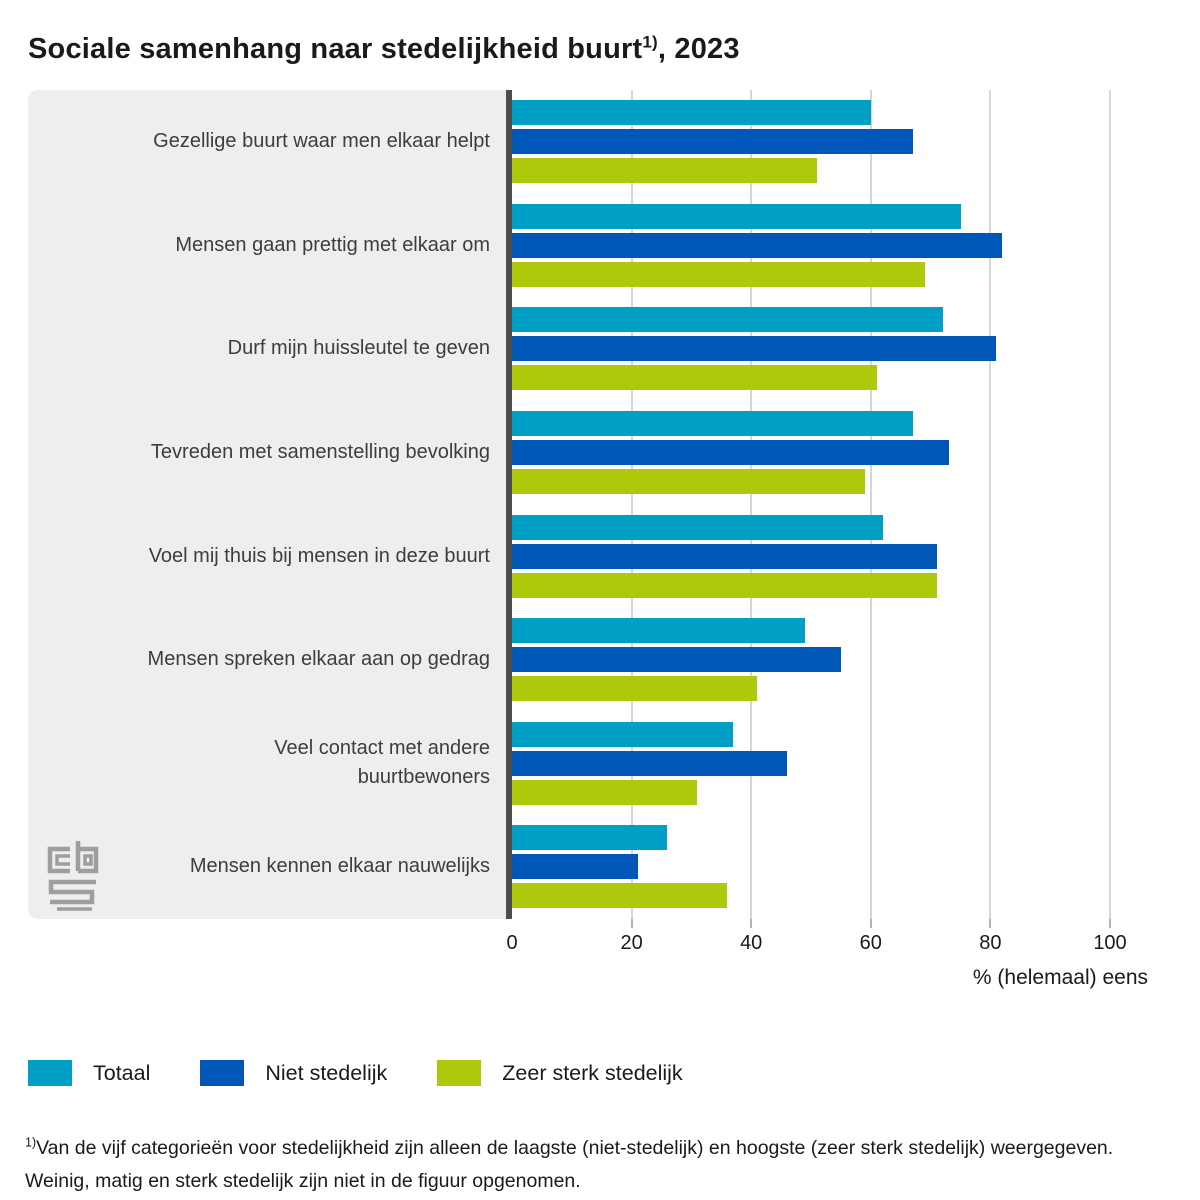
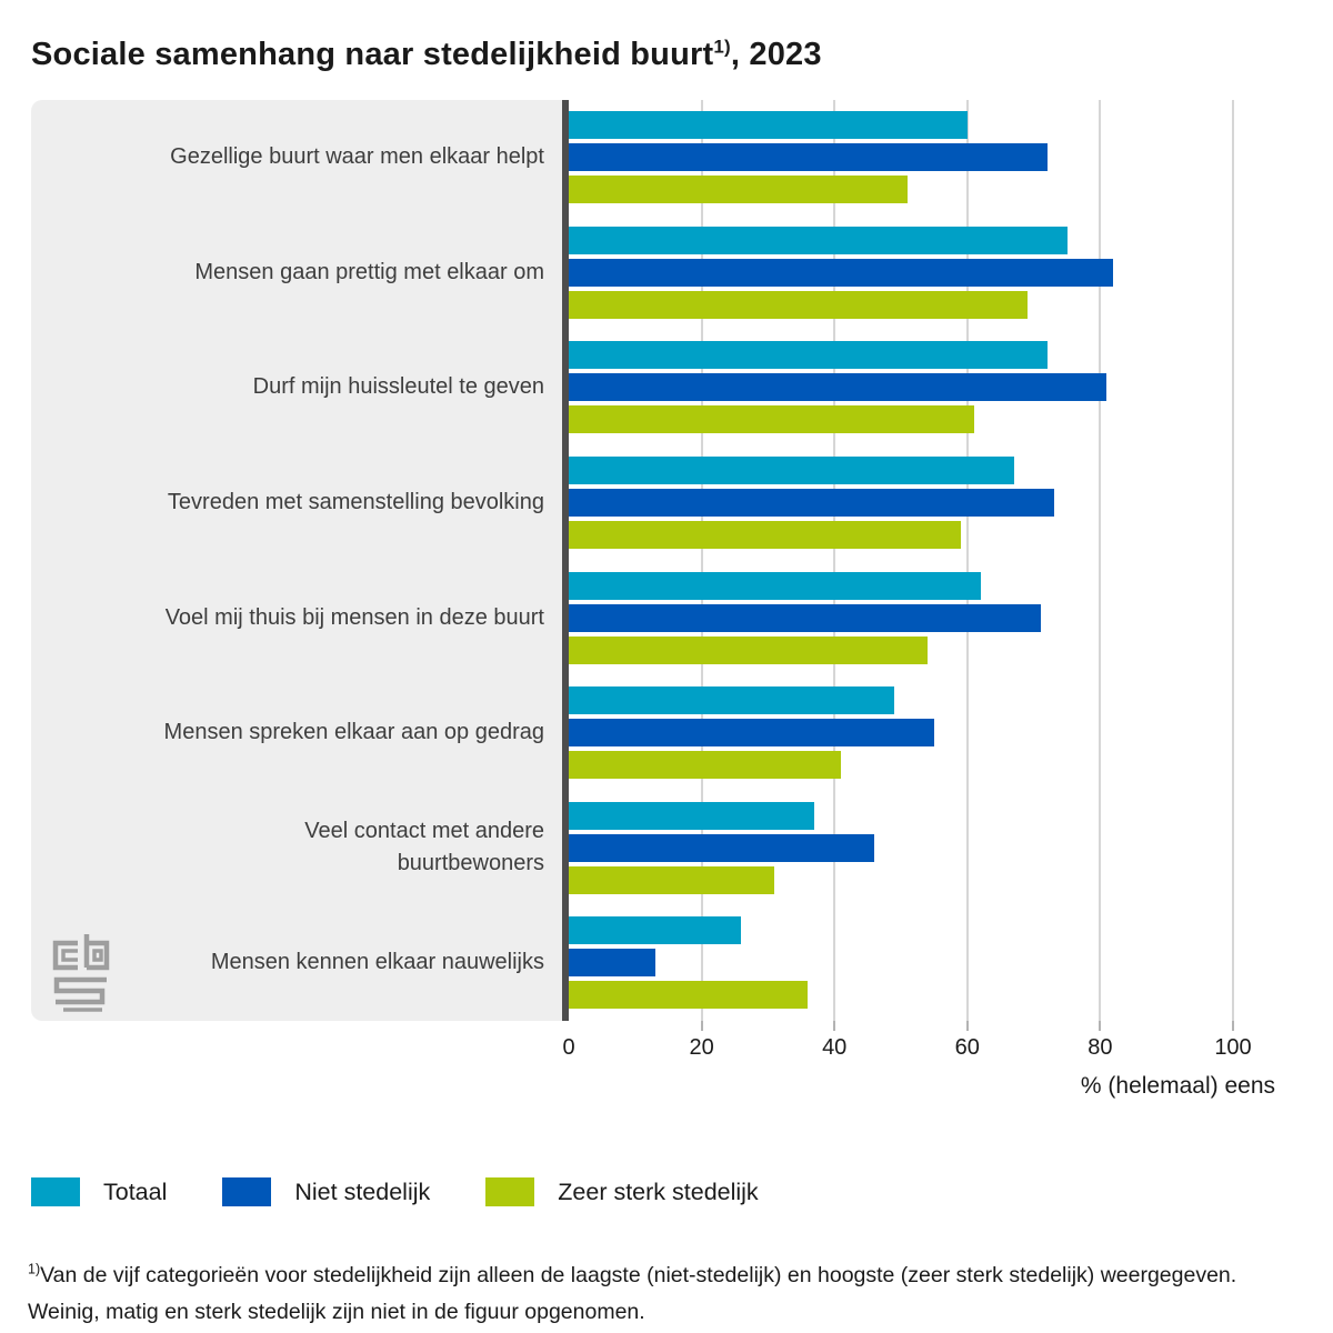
Niet stedelijk/Gezellige buurt waar men elkaar helpt: 67 -> 72
Zeer sterk stedelijk/Voel mij thuis bij mensen in deze buurt: 71 -> 54
Niet stedelijk/Mensen kennen elkaar nauwelijks: 21 -> 13
